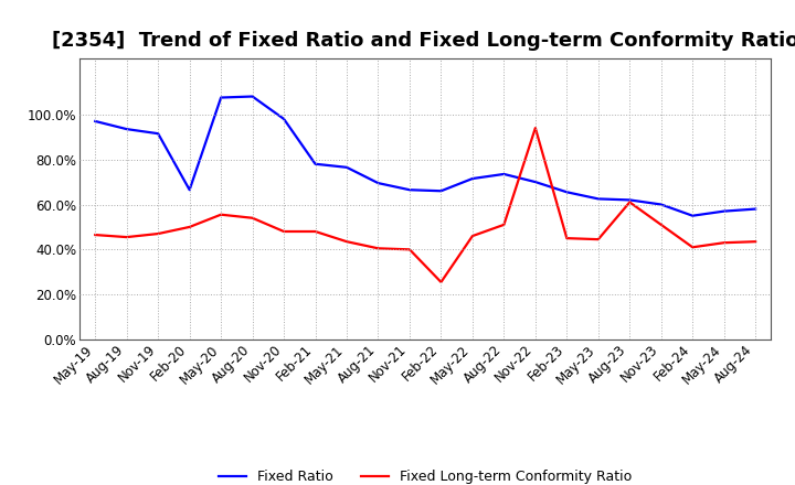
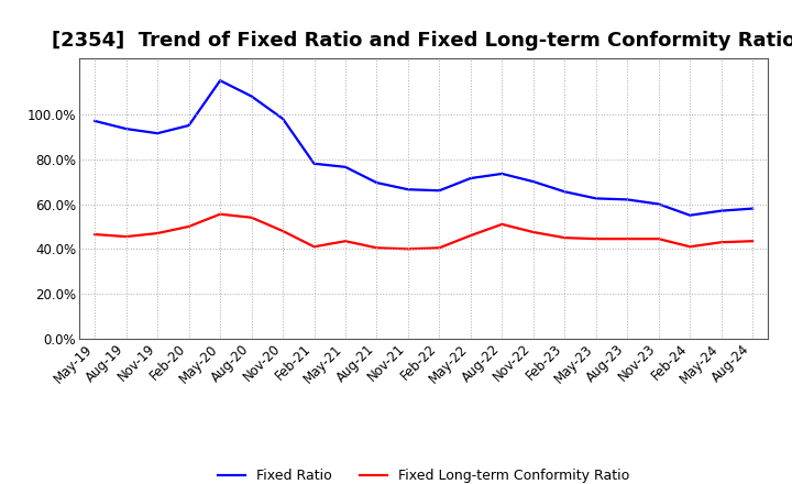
Fixed Ratio/Feb-20: 66.5% -> 95.0%
Fixed Ratio/May-20: 107.5% -> 115.0%
Fixed Long-term Conformity Ratio/Feb-21: 48.0% -> 41.0%
Fixed Long-term Conformity Ratio/Feb-22: 25.5% -> 40.5%
Fixed Long-term Conformity Ratio/Nov-22: 94.0% -> 47.5%
Fixed Long-term Conformity Ratio/Aug-23: 61.0% -> 44.5%
Fixed Long-term Conformity Ratio/Nov-23: 51.0% -> 44.5%
